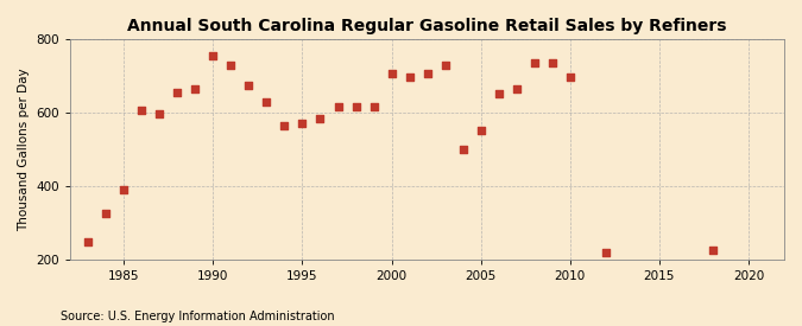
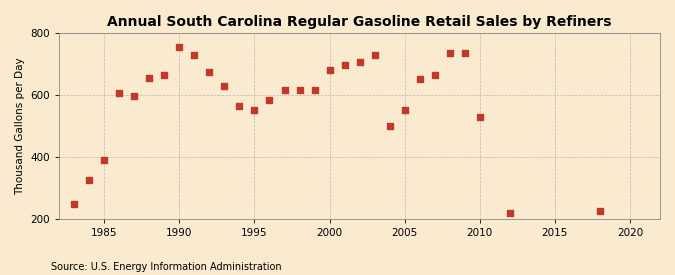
1995: 570 -> 550
2000: 705 -> 680
2010: 695 -> 530
